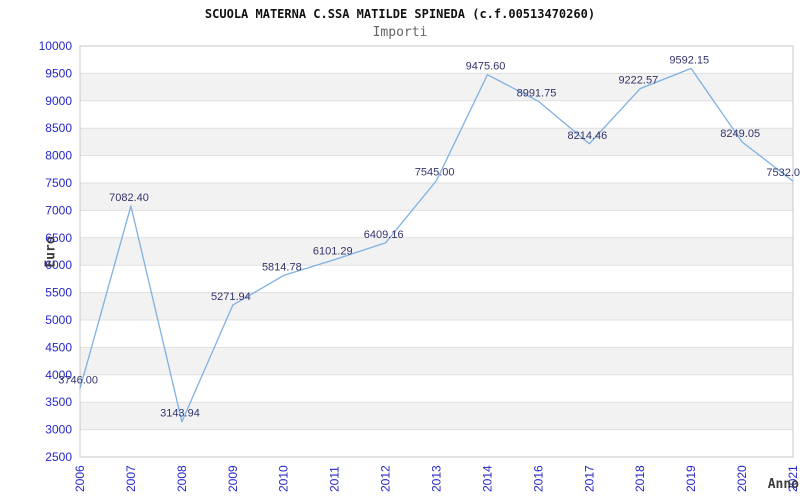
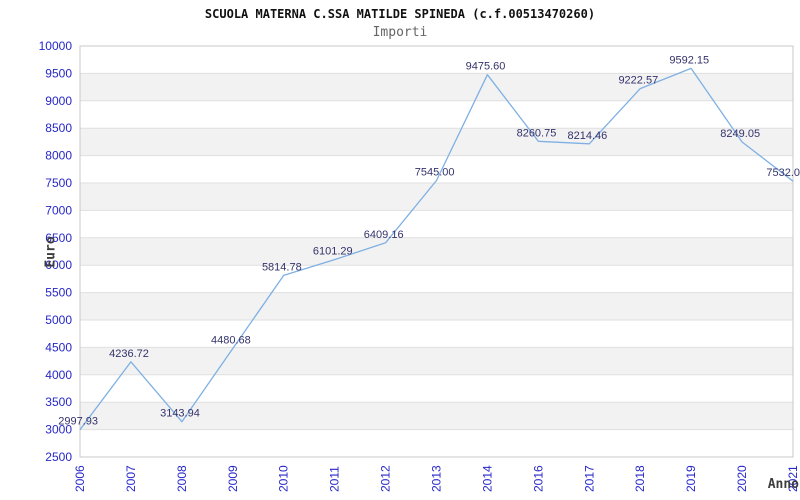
2006: 3746.00 -> 2997.93
2007: 7082.40 -> 4236.72
2009: 5271.94 -> 4480.68
2016: 8991.75 -> 8260.75
